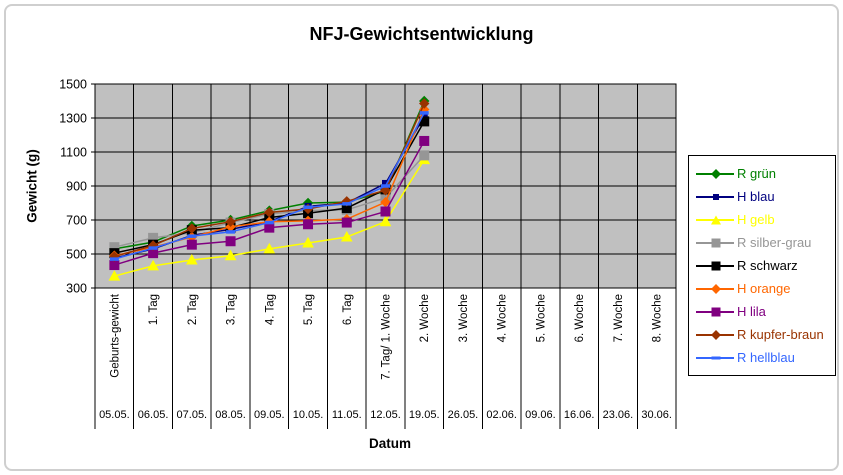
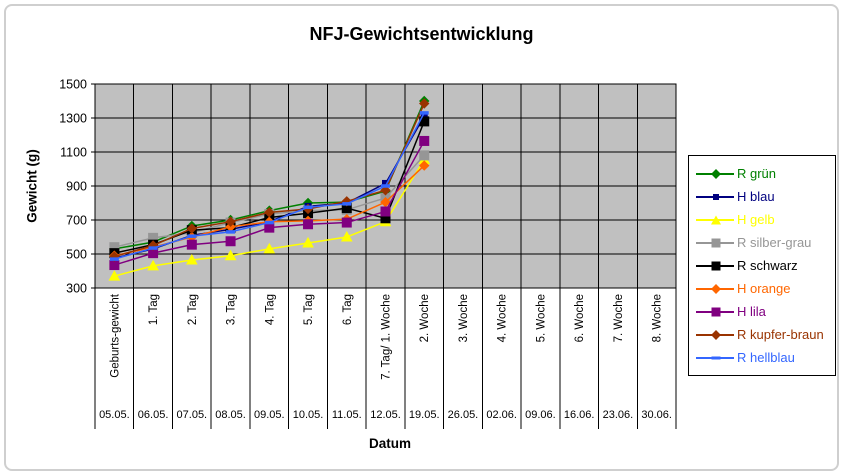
R schwarz/7. Tag/ 1. Woche: 880 -> 710
H orange/2. Woche: 1350 -> 1020
